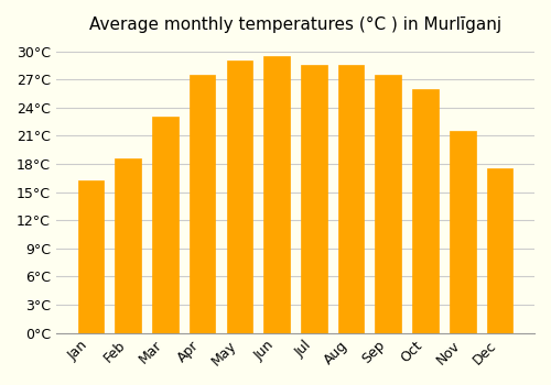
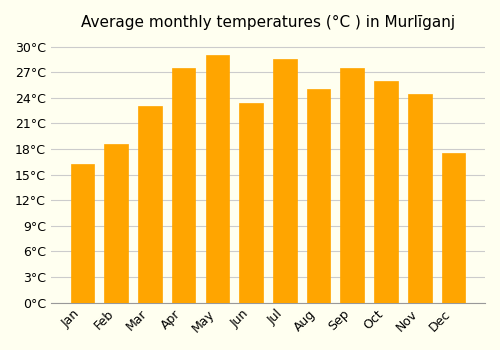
Jun: 29.5°C -> 23.4°C
Aug: 28.5°C -> 25.0°C
Nov: 21.5°C -> 24.4°C
